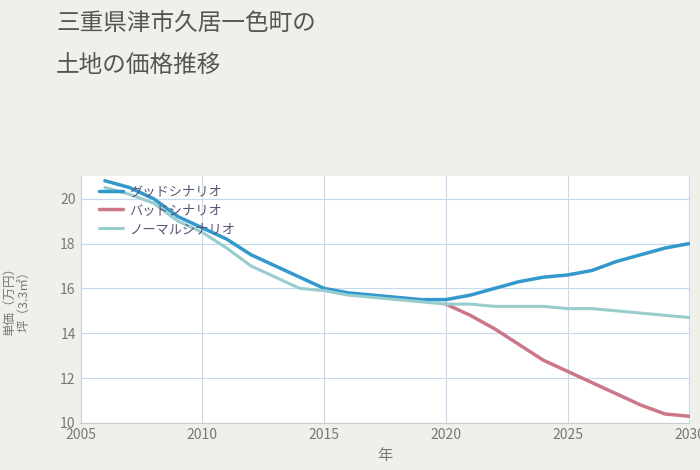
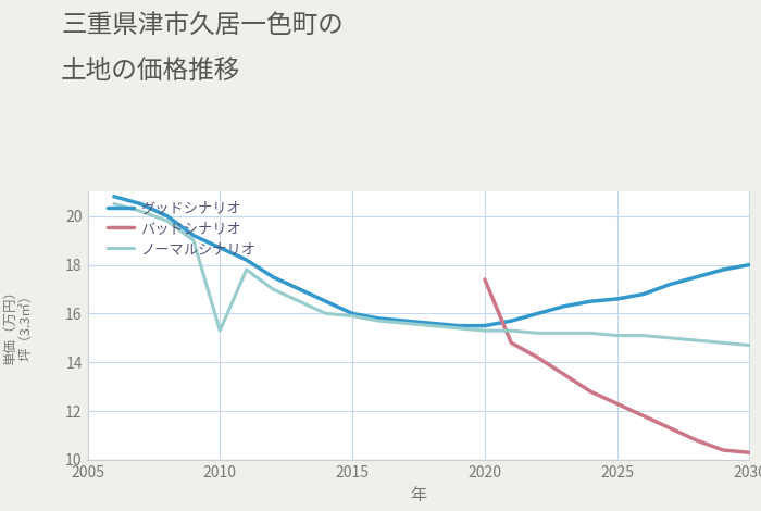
ノーマルシナリオ/2010: 18.5 -> 15.3
バッドシナリオ/2020: 15.3 -> 17.4
